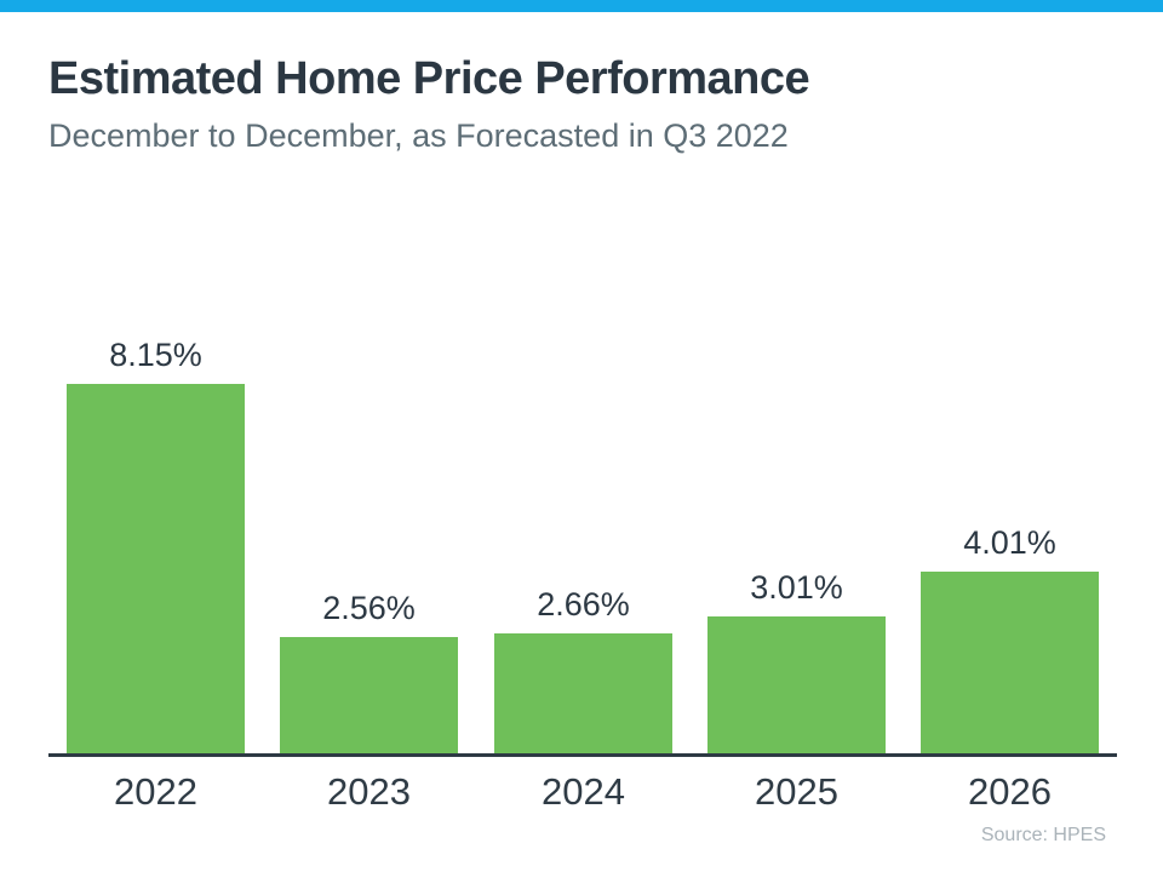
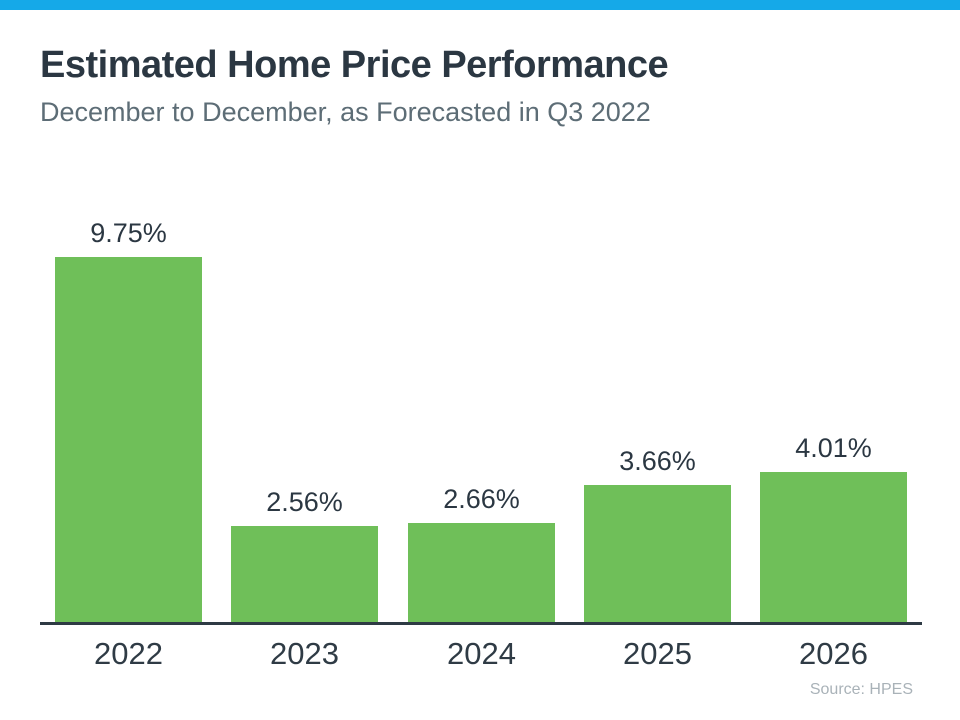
2022: 8.15% -> 9.75%
2025: 3.01% -> 3.66%
